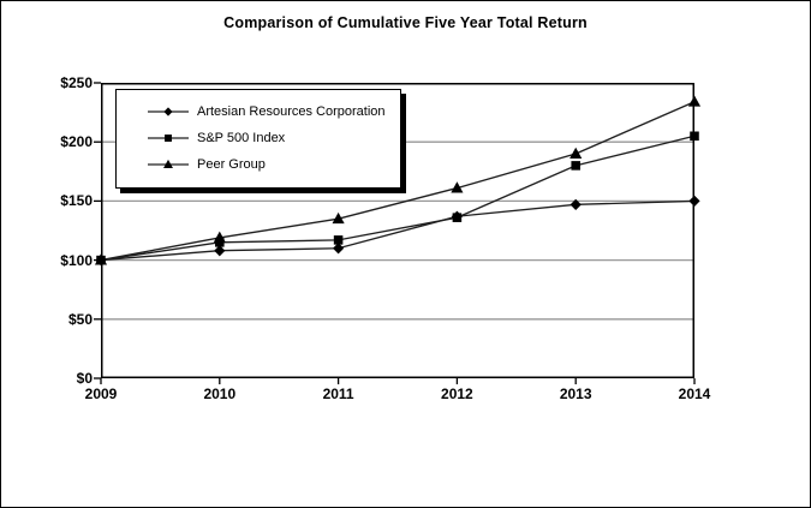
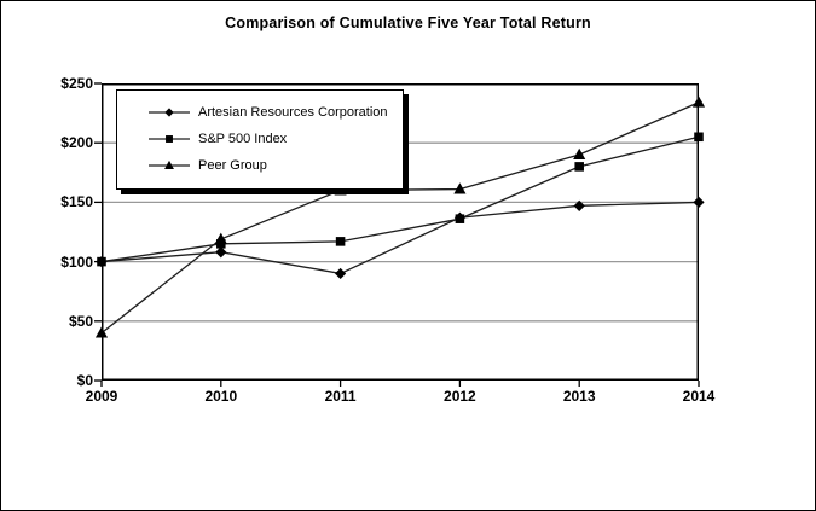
Peer Group/2009: $100 -> $40
Artesian Resources Corporation/2011: $110 -> $90
Peer Group/2011: $140 -> $160
